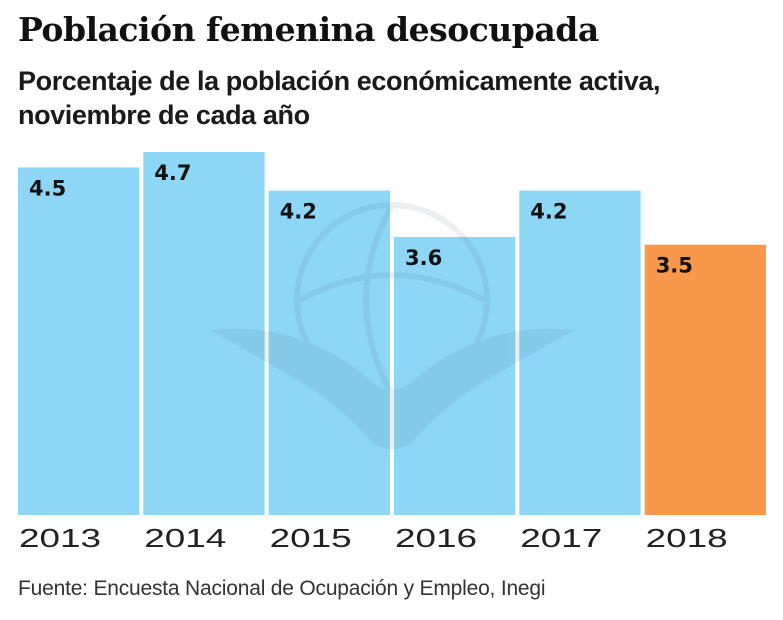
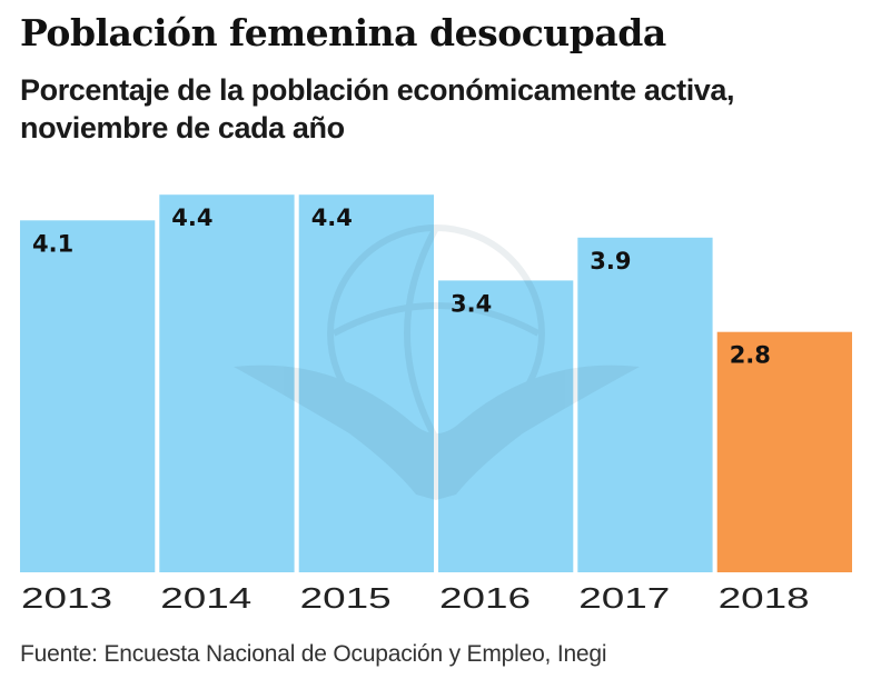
2013: 4.5 -> 4.1
2014: 4.7 -> 4.4
2015: 4.2 -> 4.4
2016: 3.6 -> 3.4
2017: 4.2 -> 3.9
2018: 3.5 -> 2.8
